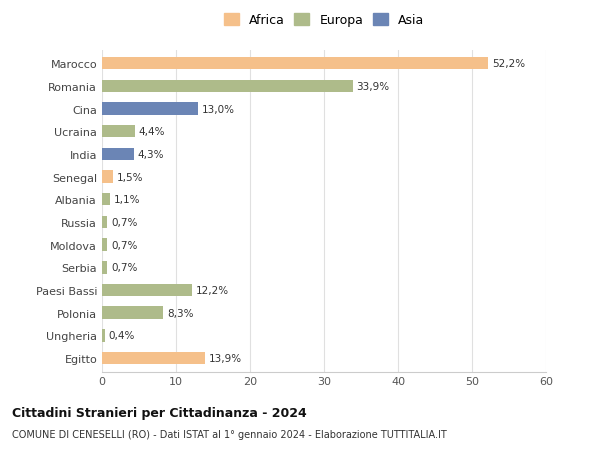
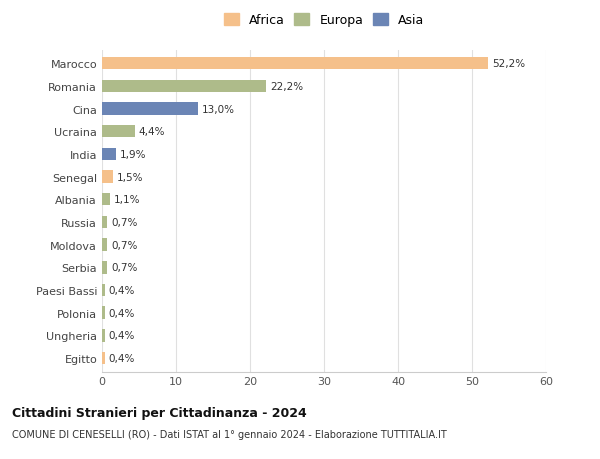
Romania: 33,9% -> 22,2%
India: 4,3% -> 1,9%
Paesi Bassi: 12,2% -> 0,4%
Polonia: 8,3% -> 0,4%
Egitto: 13,9% -> 0,4%
